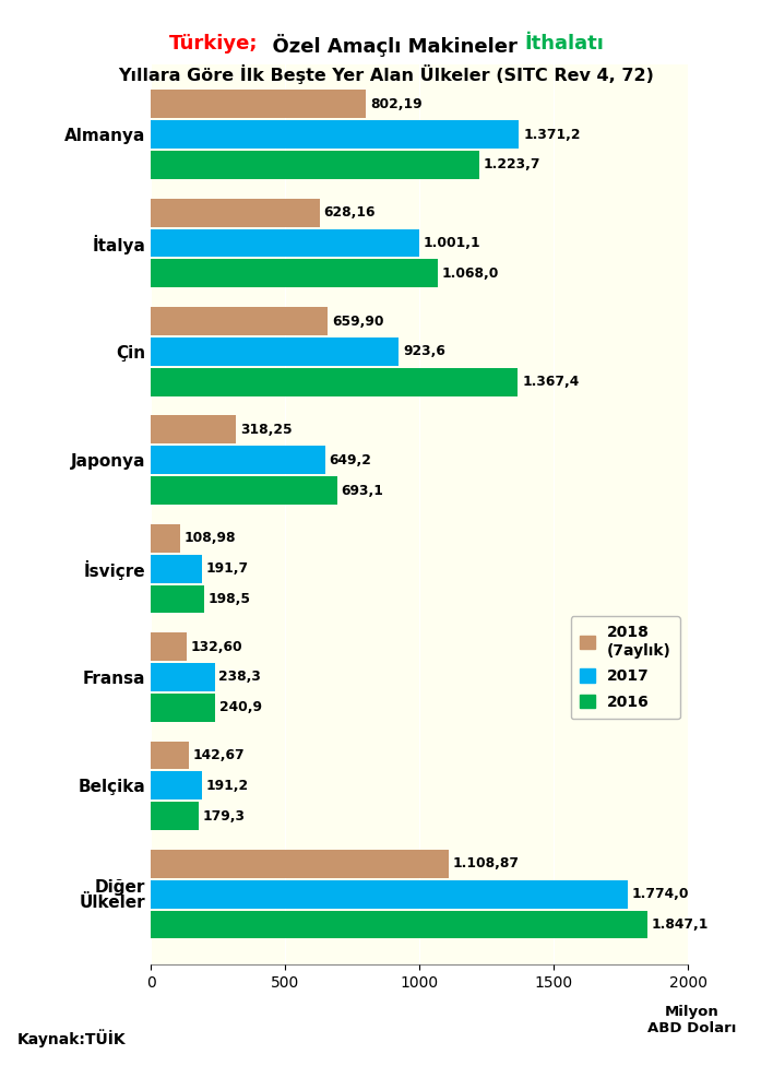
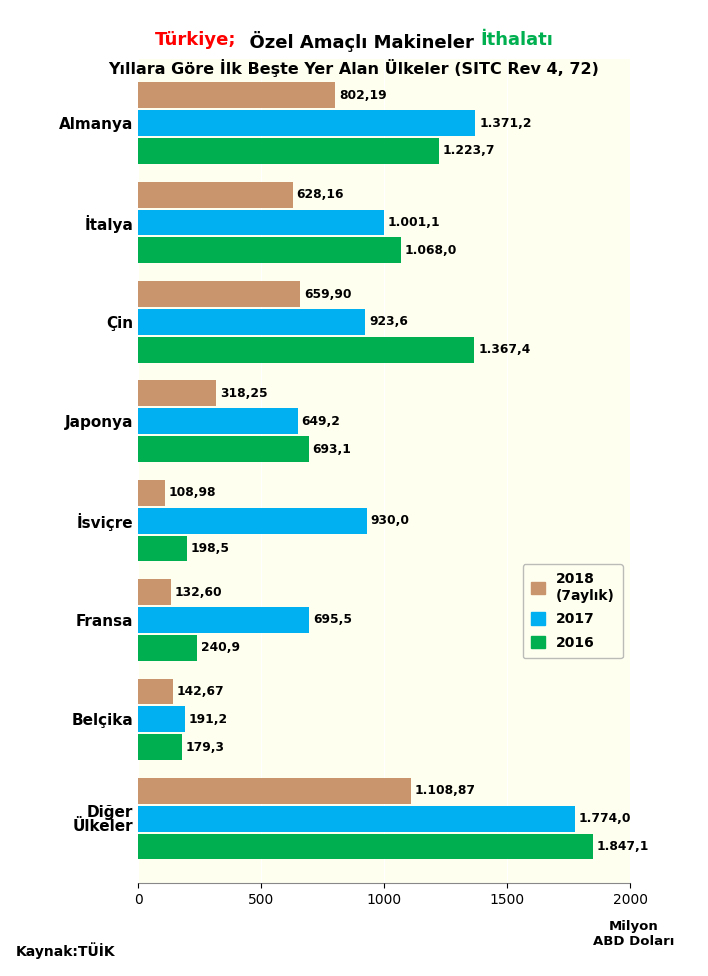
2017/İsviçre: 191,7 -> 930,0
2017/Fransa: 238,3 -> 695,5
